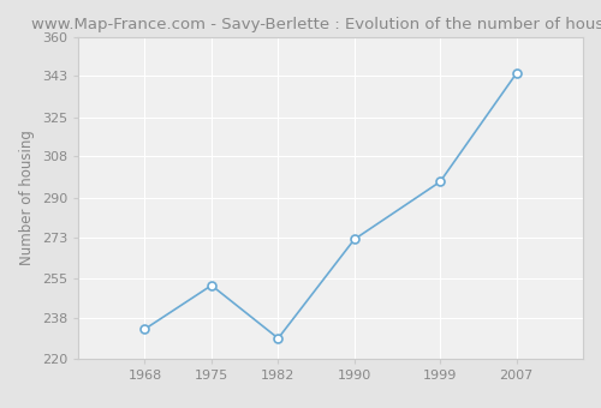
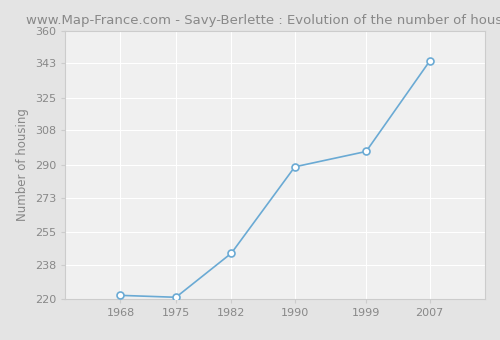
1968: 233 -> 222
1975: 252 -> 221
1982: 229 -> 244
1990: 272 -> 289
